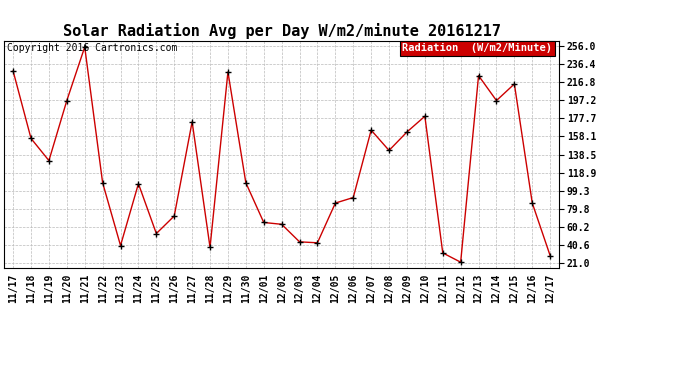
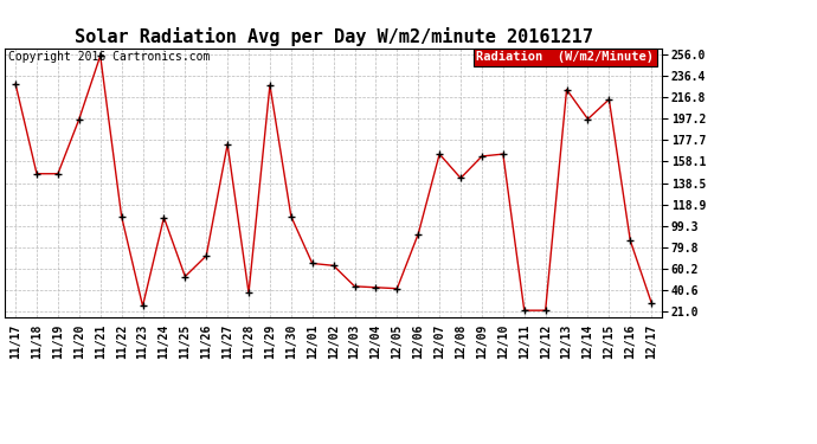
11/18: 156 -> 147
11/19: 132 -> 147
11/23: 40 -> 26
12/05: 86 -> 42
12/10: 180 -> 165
12/11: 32 -> 22
